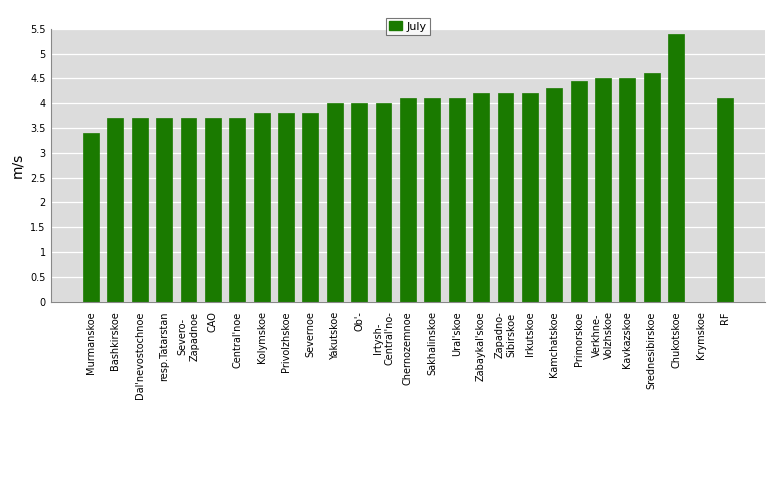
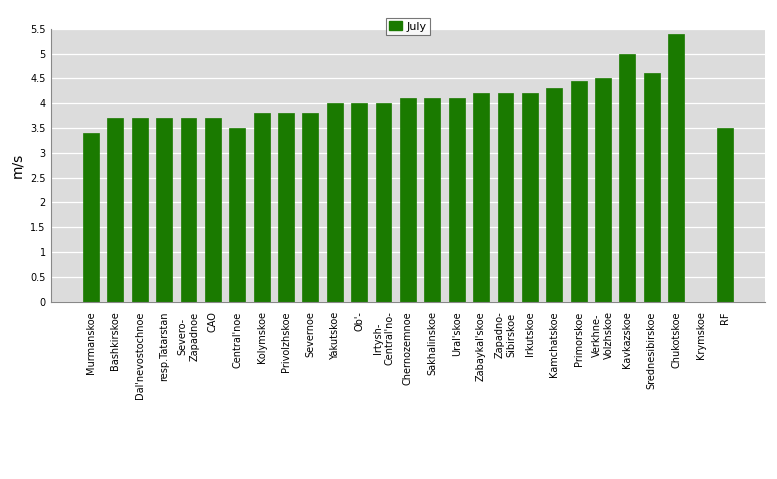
Central'noe: 3.70 -> 3.50
Kavkazskoe: 4.50 -> 5.00
RF: 4.10 -> 3.50
